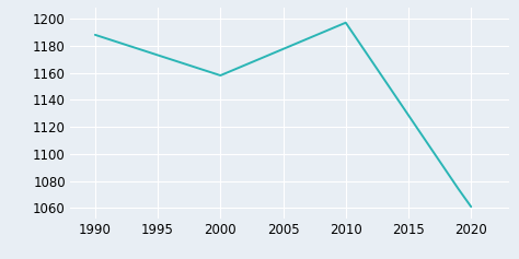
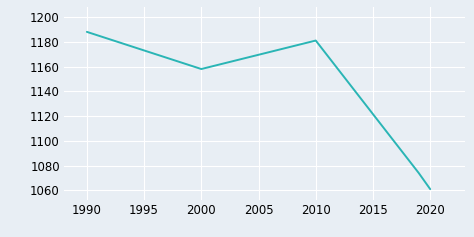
2010: 1197 -> 1181
